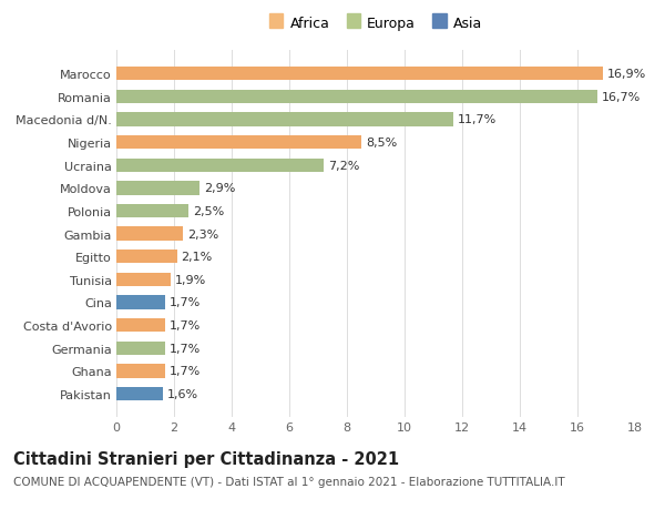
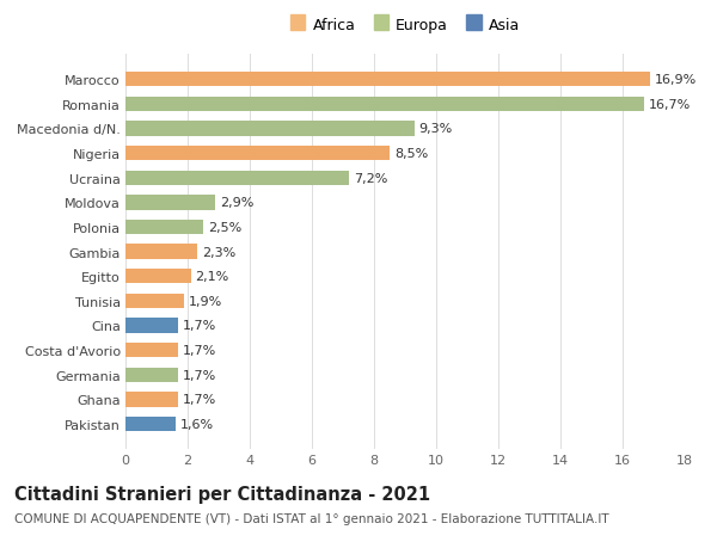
Macedonia d/N.: 11,7% -> 9,3%
